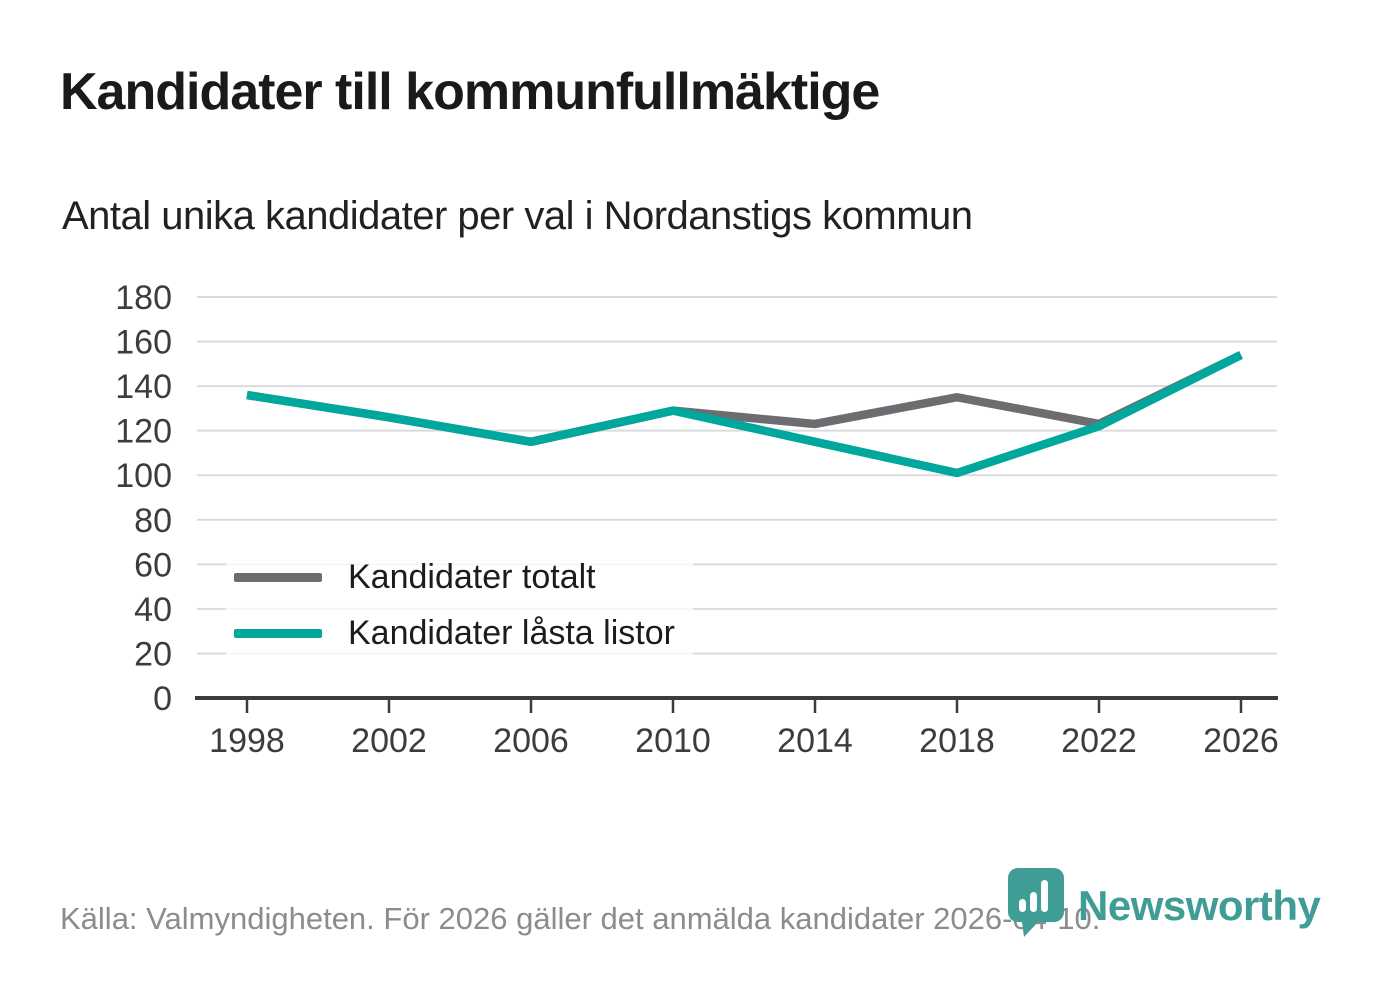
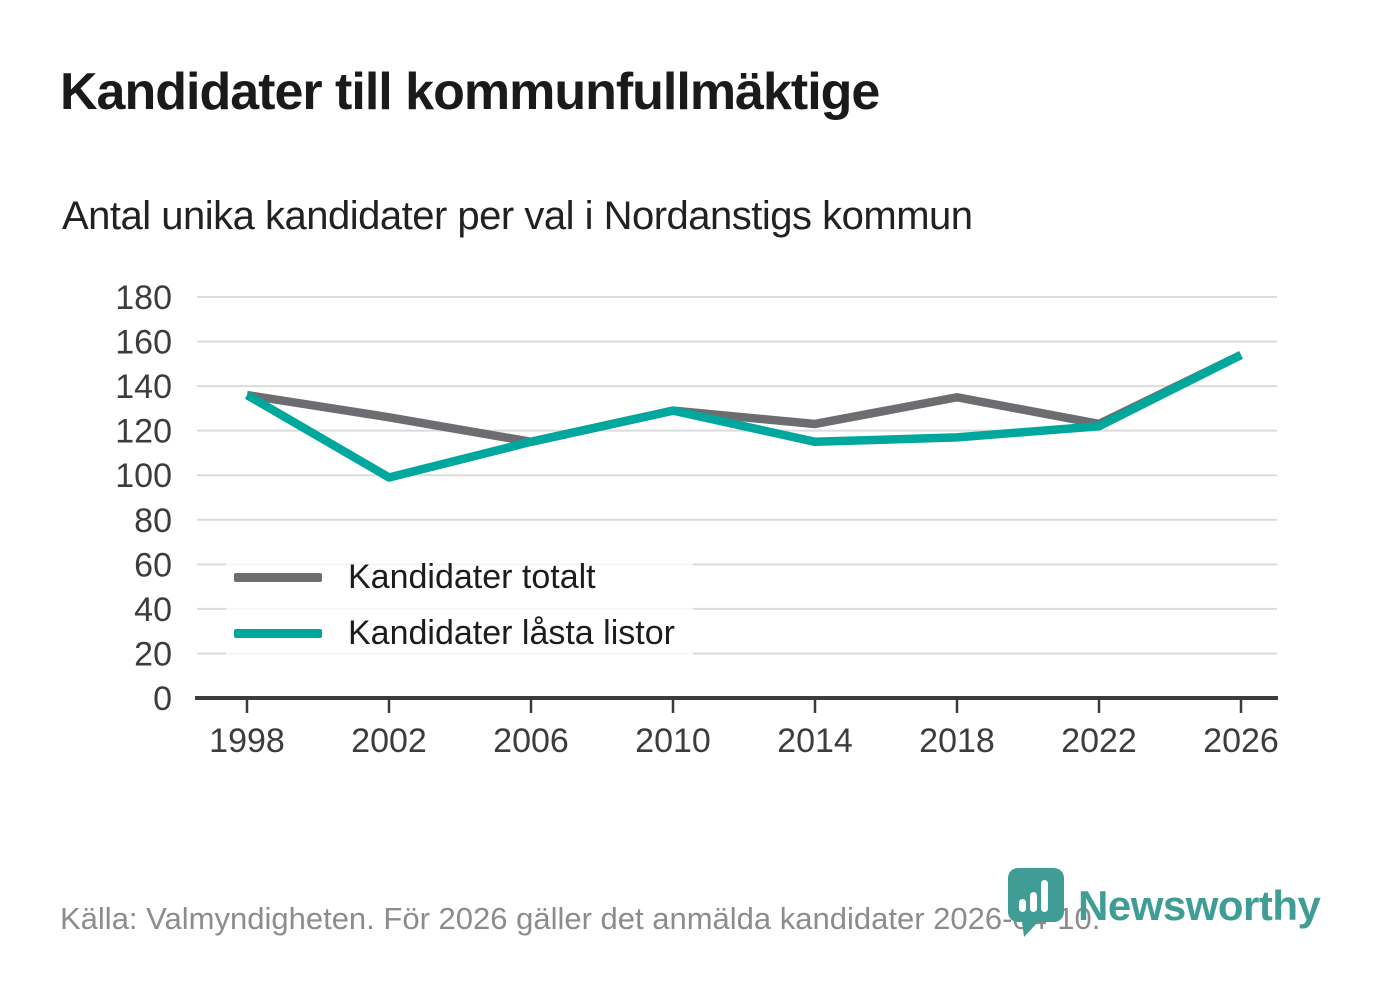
Kandidater låsta listor/2002: 126 -> 99
Kandidater låsta listor/2018: 101 -> 117
